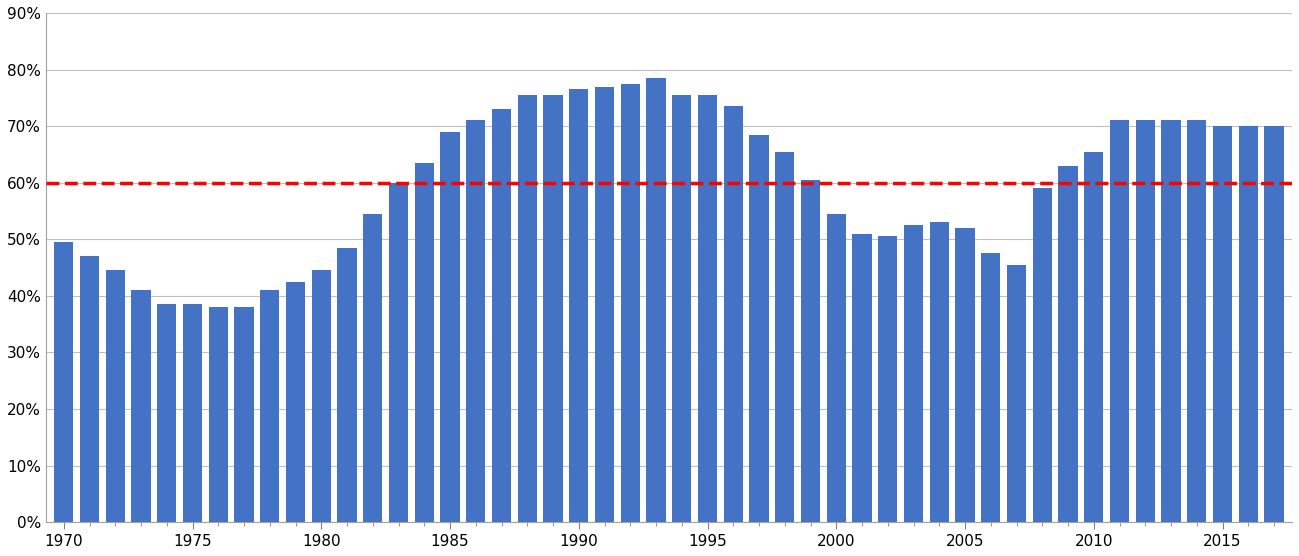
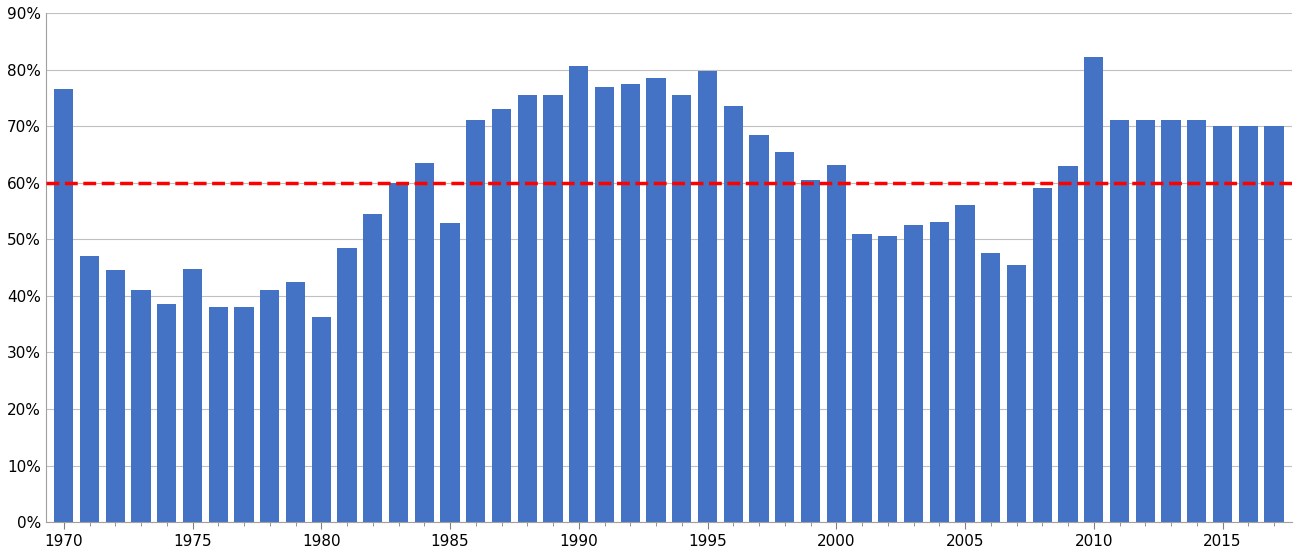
1970: 49.5% -> 76.6%
1975: 38.5% -> 44.8%
1980: 44.5% -> 36.2%
1985: 69.0% -> 52.8%
1990: 76.5% -> 80.6%
1995: 75.5% -> 79.8%
2000: 54.5% -> 63.2%
2005: 52.0% -> 56.0%
2010: 65.5% -> 82.2%
